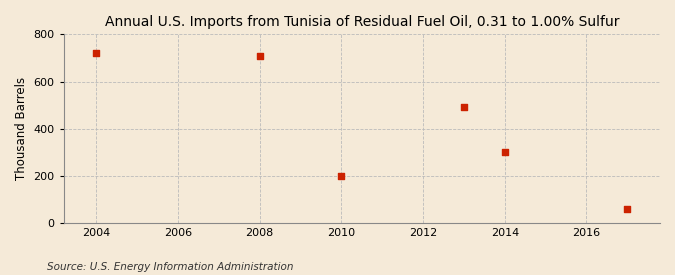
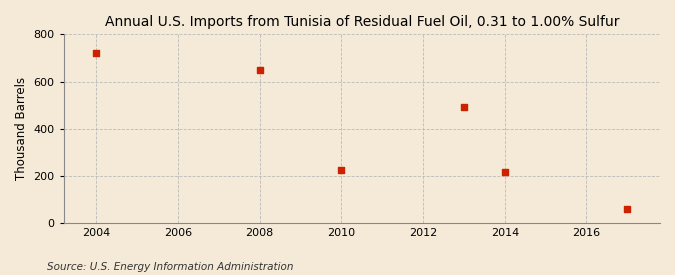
2008: 710 -> 648
2010: 200 -> 225
2014: 300 -> 218
